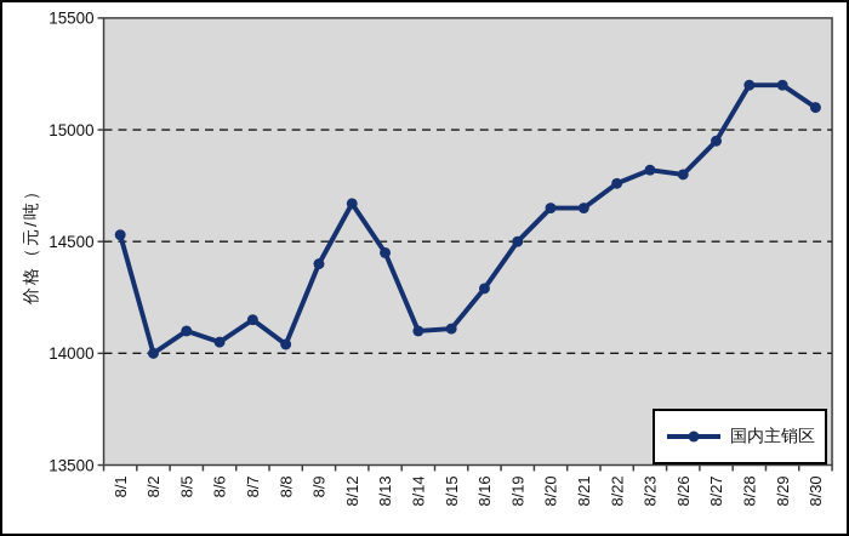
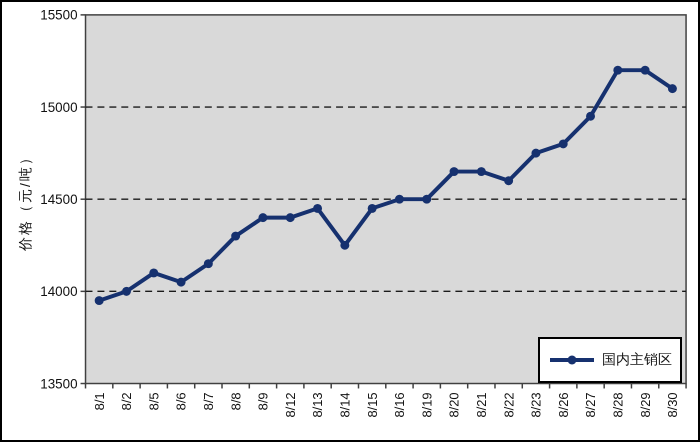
8/1: 14530 -> 13950
8/8: 14040 -> 14300
8/12: 14670 -> 14400
8/14: 14100 -> 14250
8/15: 14110 -> 14450
8/16: 14290 -> 14500
8/22: 14760 -> 14600
8/23: 14820 -> 14750
